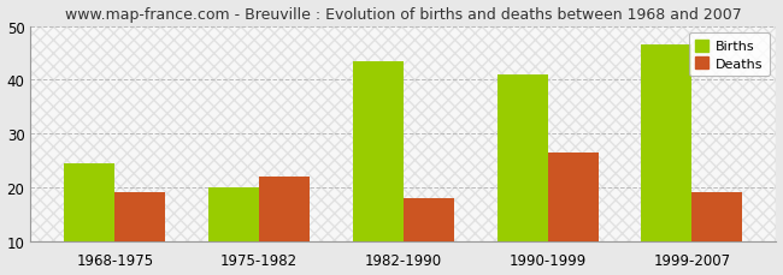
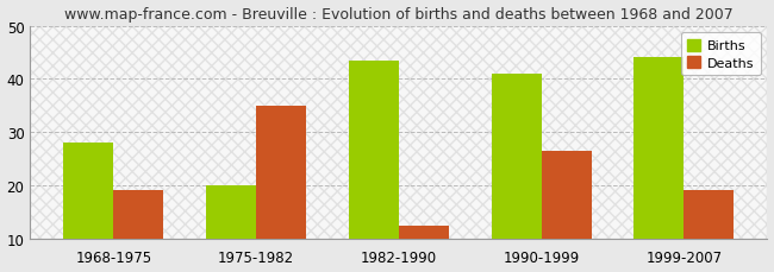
Births/1968-1975: 24.5 -> 28.0
Deaths/1975-1982: 22.0 -> 35.0
Deaths/1982-1990: 18.0 -> 12.5
Births/1999-2007: 46.5 -> 44.0
